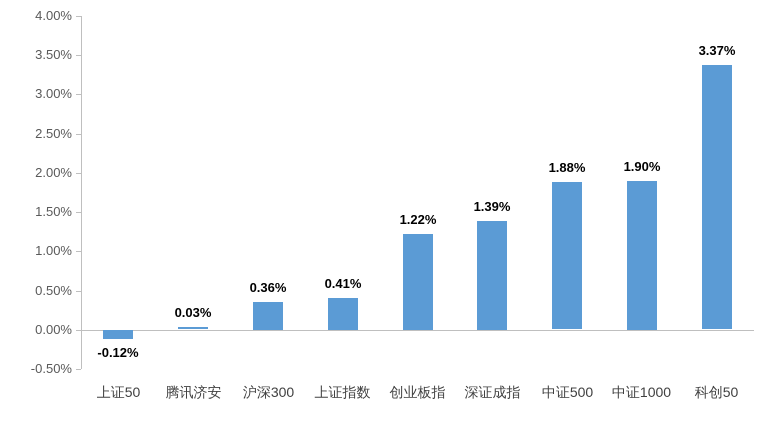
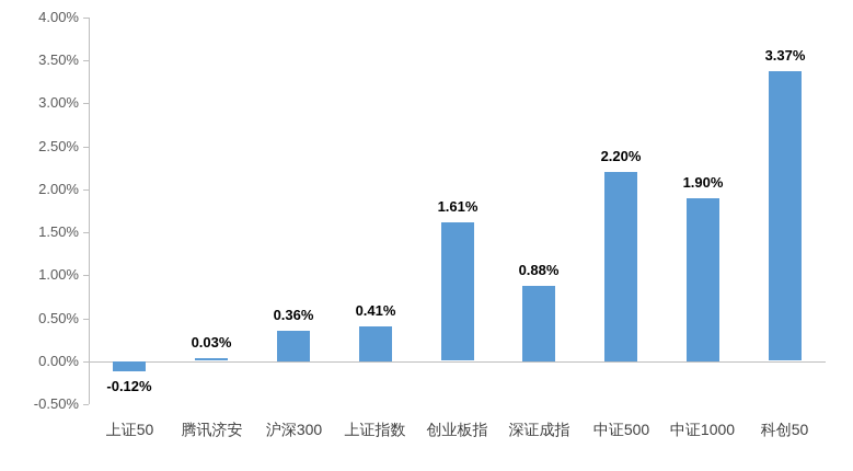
创业板指: 1.22% -> 1.61%
深证成指: 1.39% -> 0.88%
中证500: 1.88% -> 2.20%
